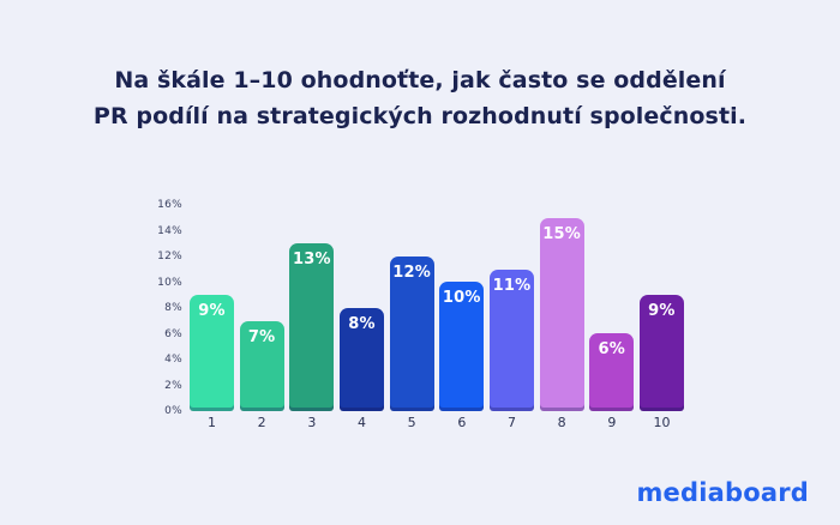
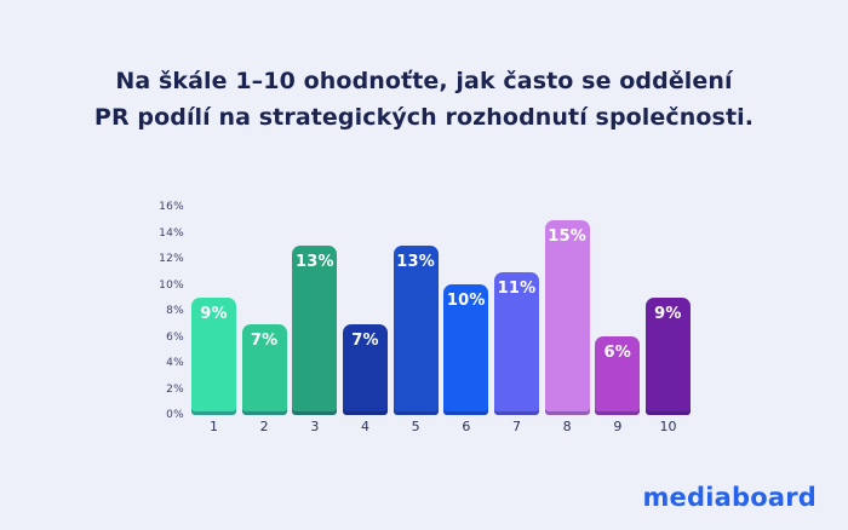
4: 8% -> 7%
5: 12% -> 13%
